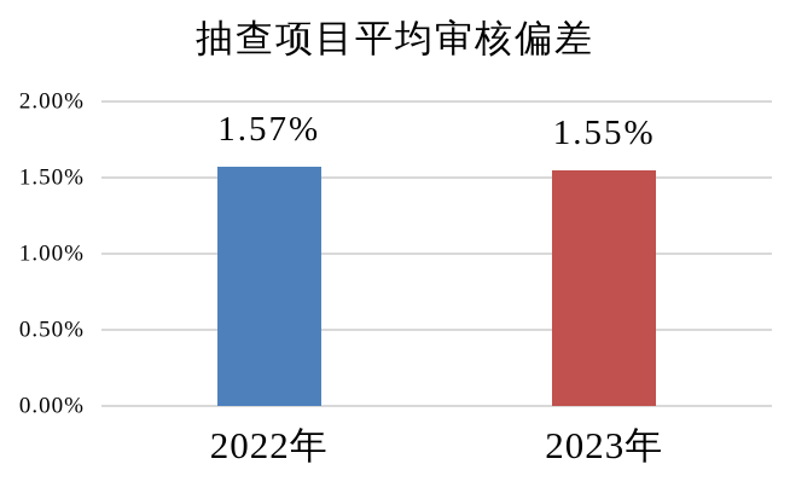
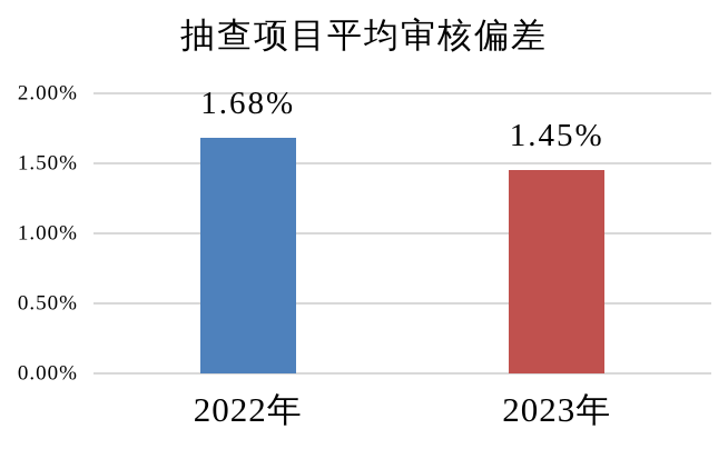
2022年: 1.57% -> 1.68%
2023年: 1.55% -> 1.45%
